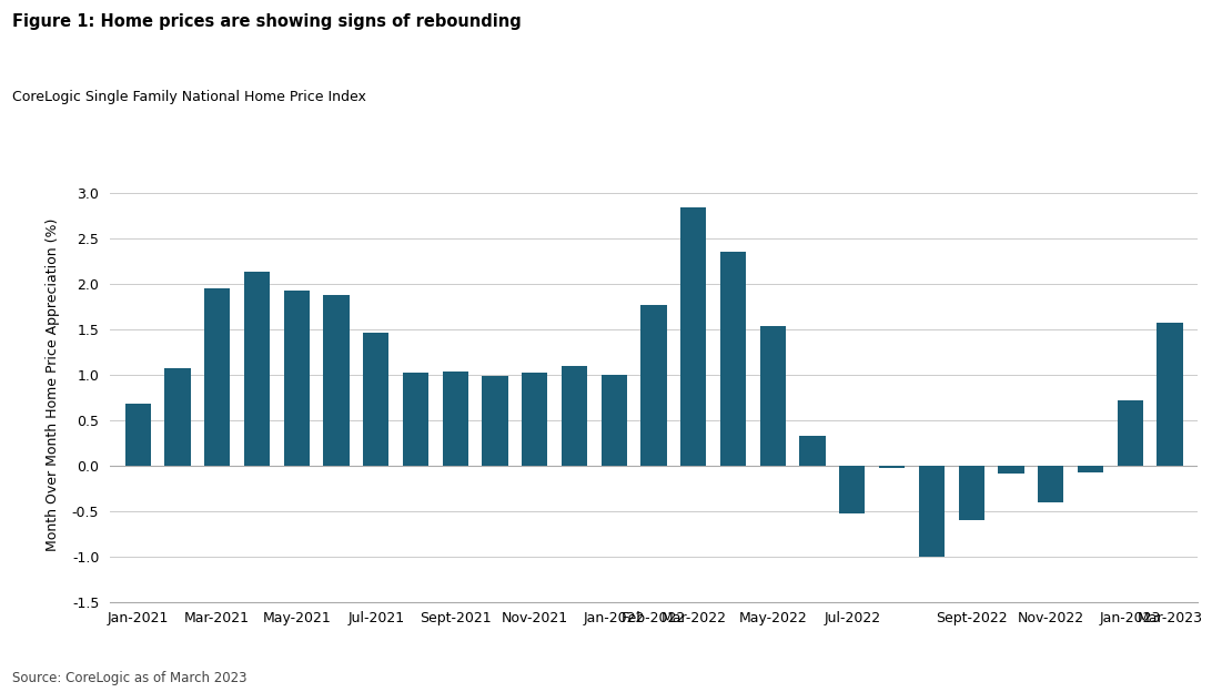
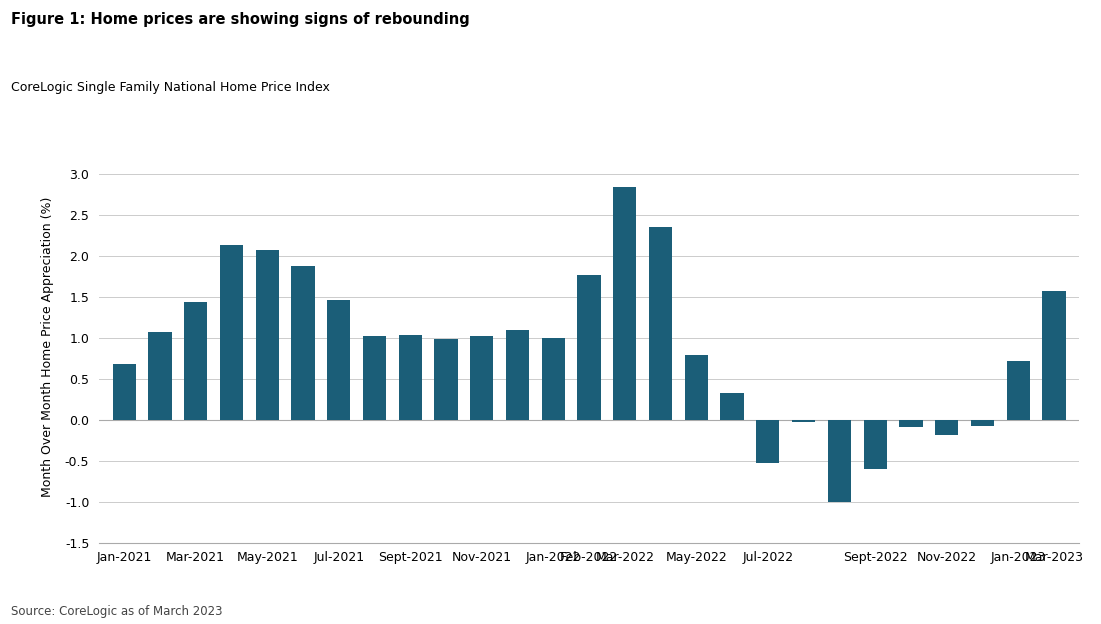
Mar-2021: 1.96 -> 1.44
May-2021: 1.93 -> 2.08
May-2022: 1.54 -> 0.80
Nov-2022: -0.40 -> -0.18
